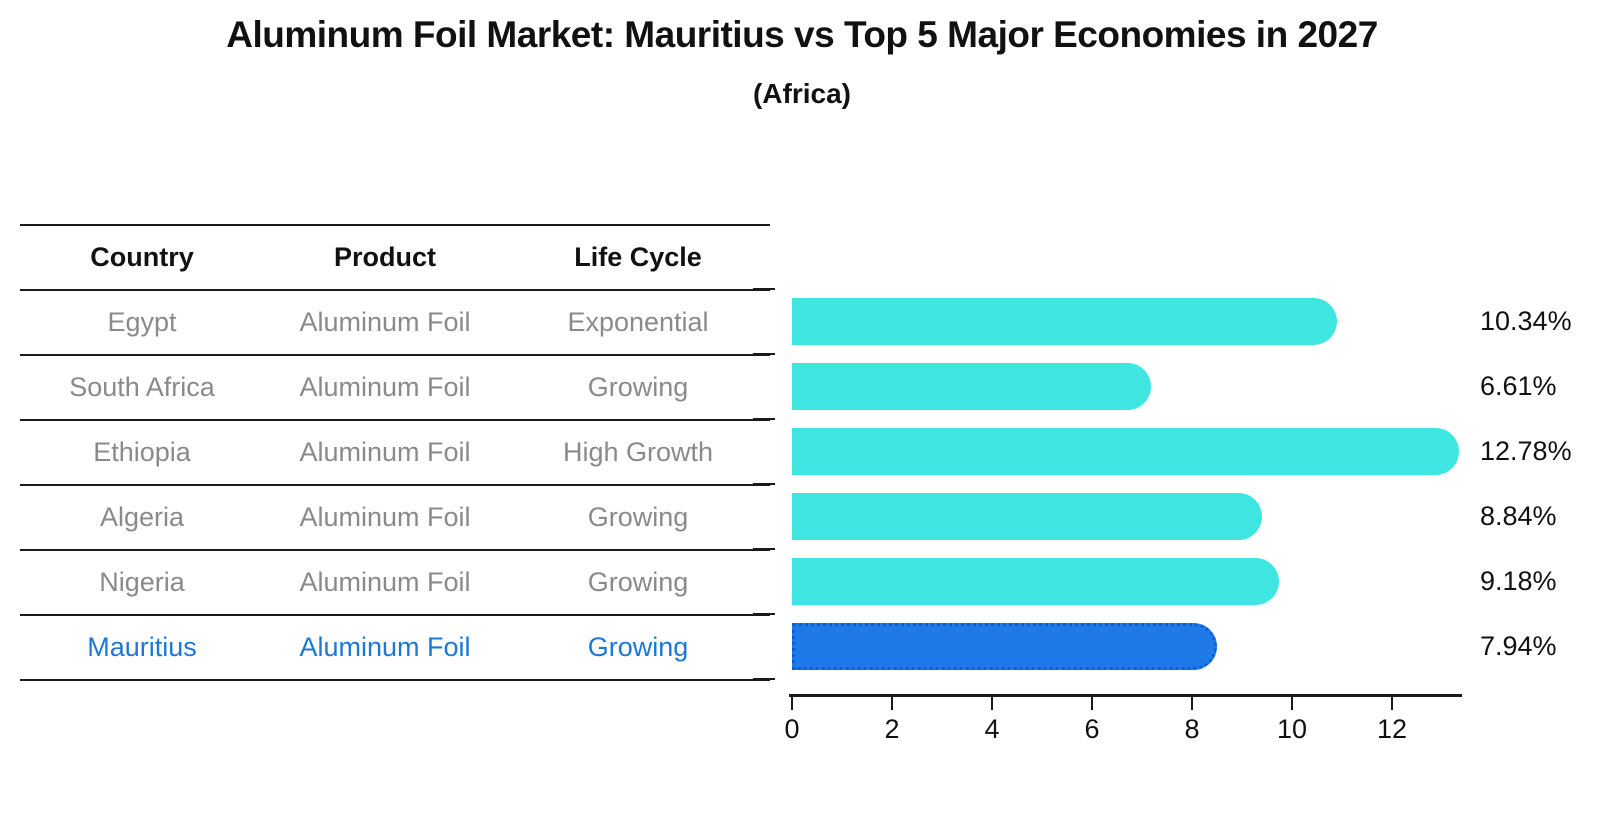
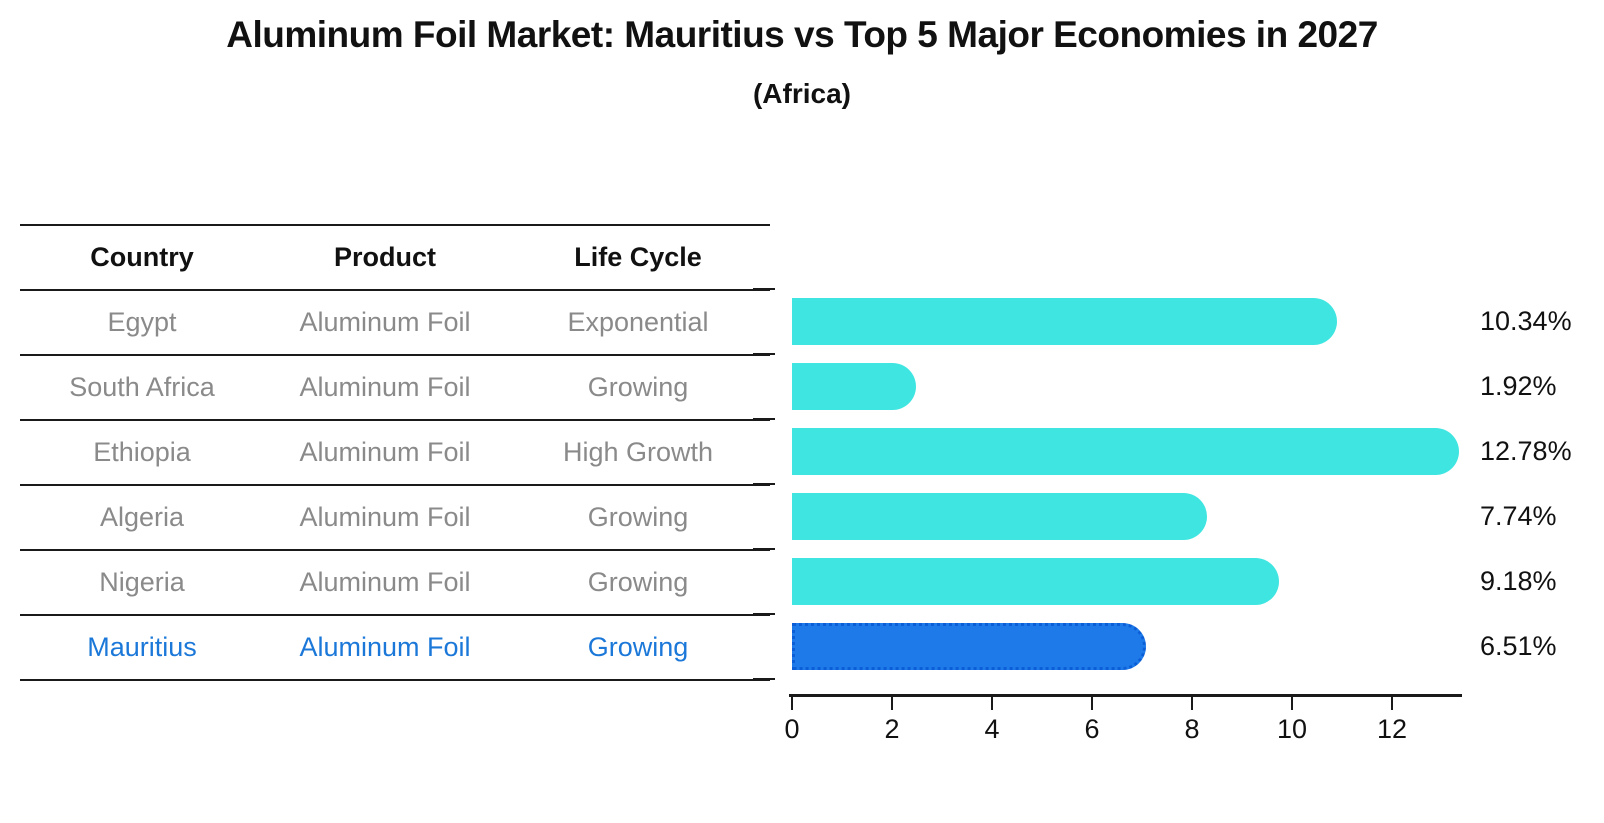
South Africa: 6.61% -> 1.92%
Algeria: 8.84% -> 7.74%
Mauritius: 7.94% -> 6.51%
